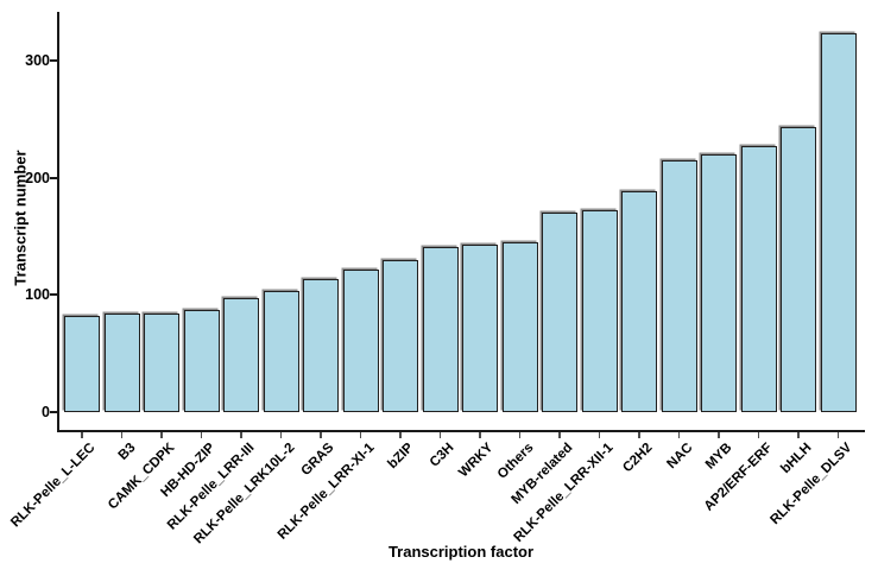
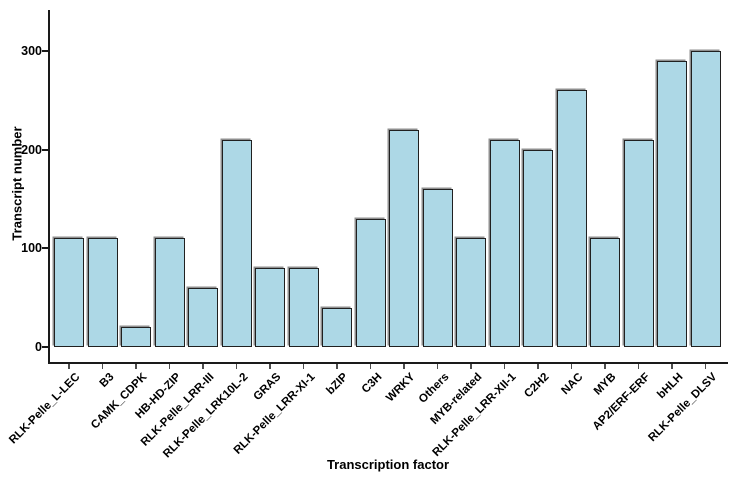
RLK-Pelle_L-LEC: 80 -> 110
B3: 80 -> 110
CAMK_CDPK: 80 -> 20
HB-HD-ZIP: 90 -> 110
RLK-Pelle_LRR-III: 100 -> 60
RLK-Pelle_LRK10L-2: 100 -> 210
GRAS: 110 -> 80
RLK-Pelle_LRR-XI-1: 120 -> 80
bZIP: 130 -> 40
C3H: 140 -> 130
WRKY: 140 -> 220
Others: 140 -> 160
MYB-related: 170 -> 110
RLK-Pelle_LRR-XII-1: 170 -> 210
C2H2: 190 -> 200
NAC: 220 -> 260
MYB: 220 -> 110
AP2/ERF-ERF: 230 -> 210
bHLH: 240 -> 290
RLK-Pelle_DLSV: 320 -> 300
